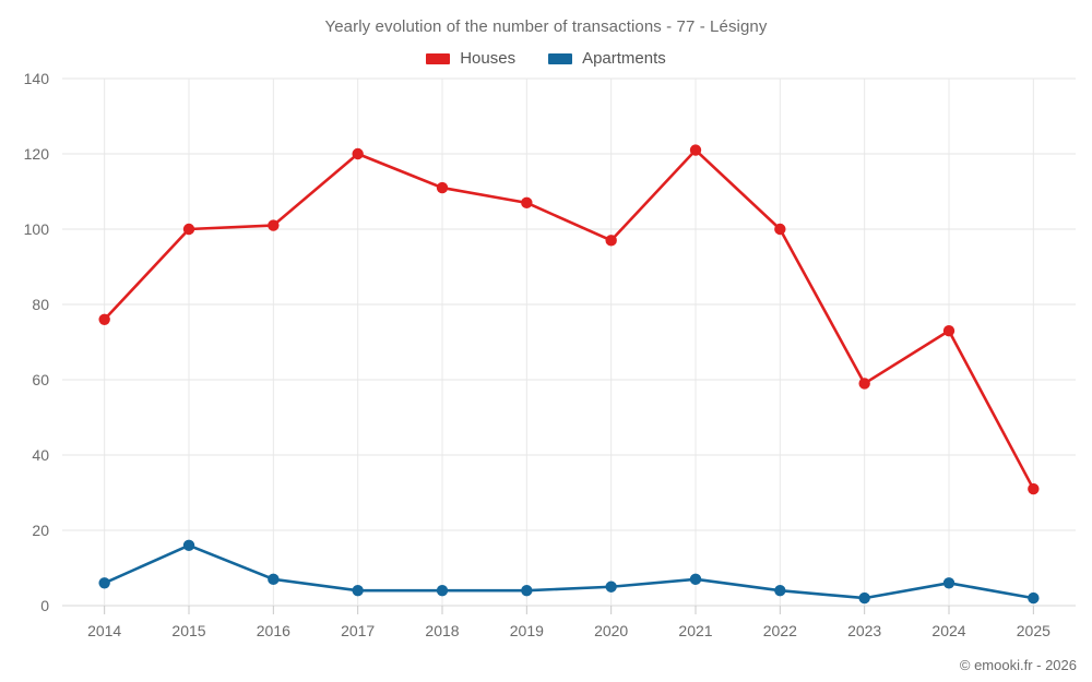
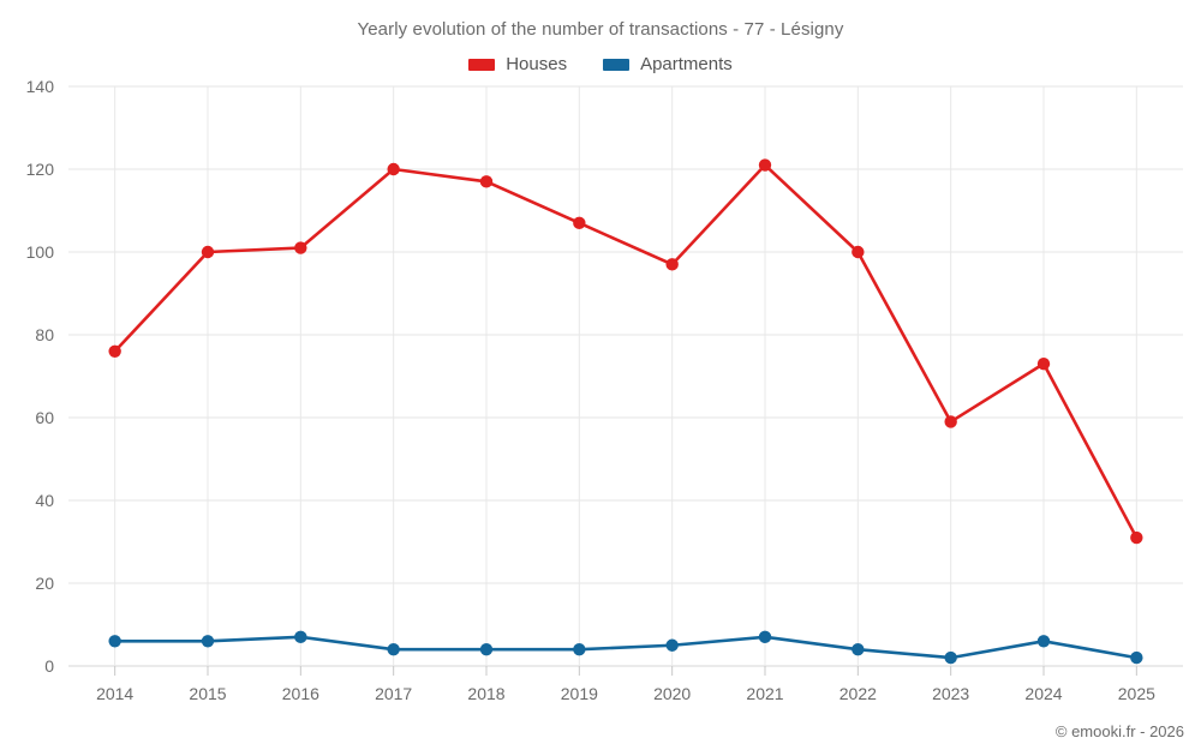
Apartments/2015: 16 -> 6
Houses/2018: 111 -> 117
